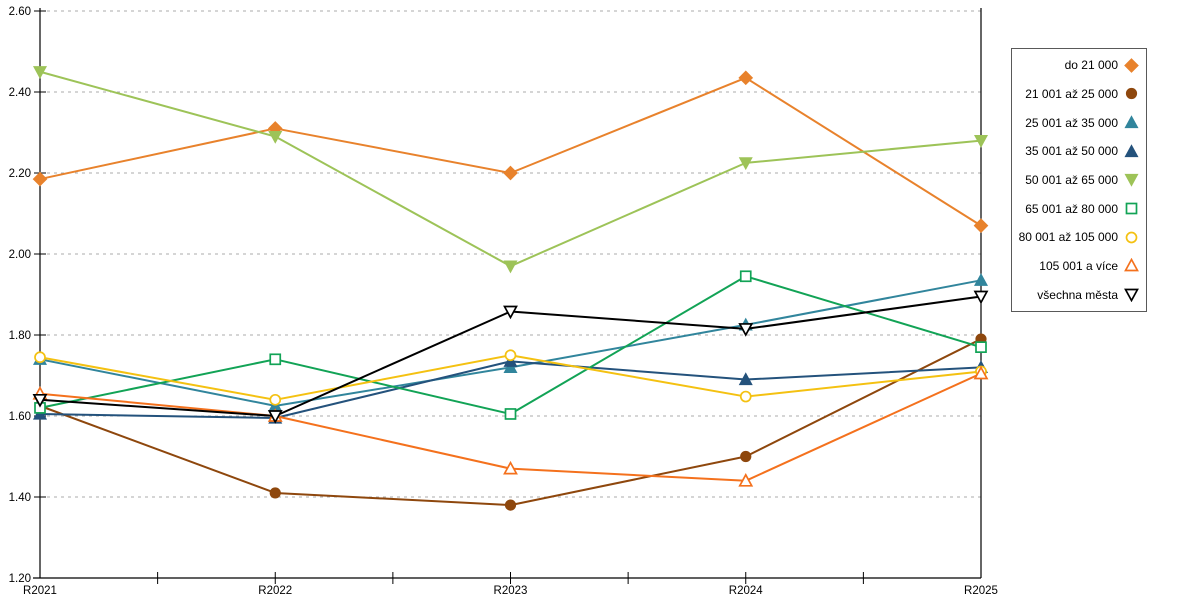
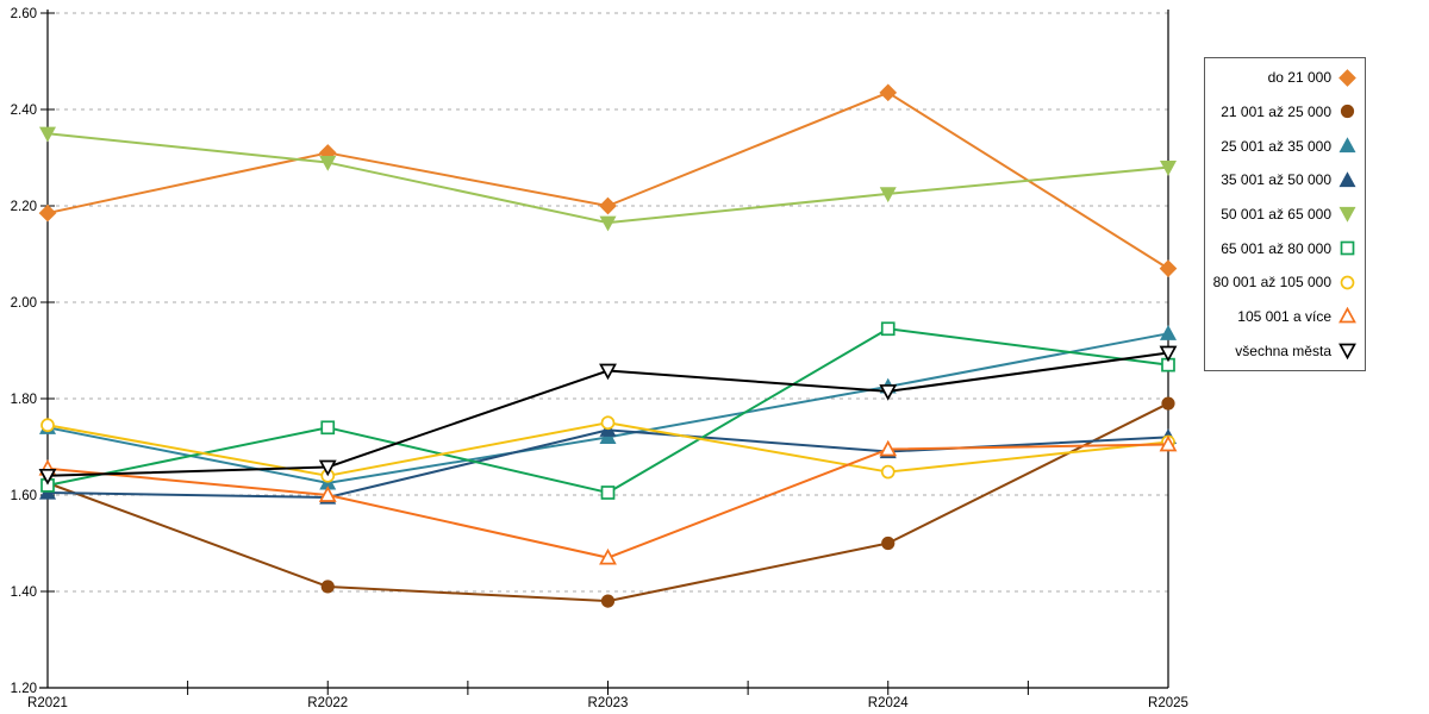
50 001 až 65 000/R2021: 2.45 -> 2.35
všechna města/R2022: 1.60 -> 1.66
50 001 až 65 000/R2023: 1.97 -> 2.17
105 001 a více/R2024: 1.44 -> 1.70
65 001 až 80 000/R2025: 1.77 -> 1.87
